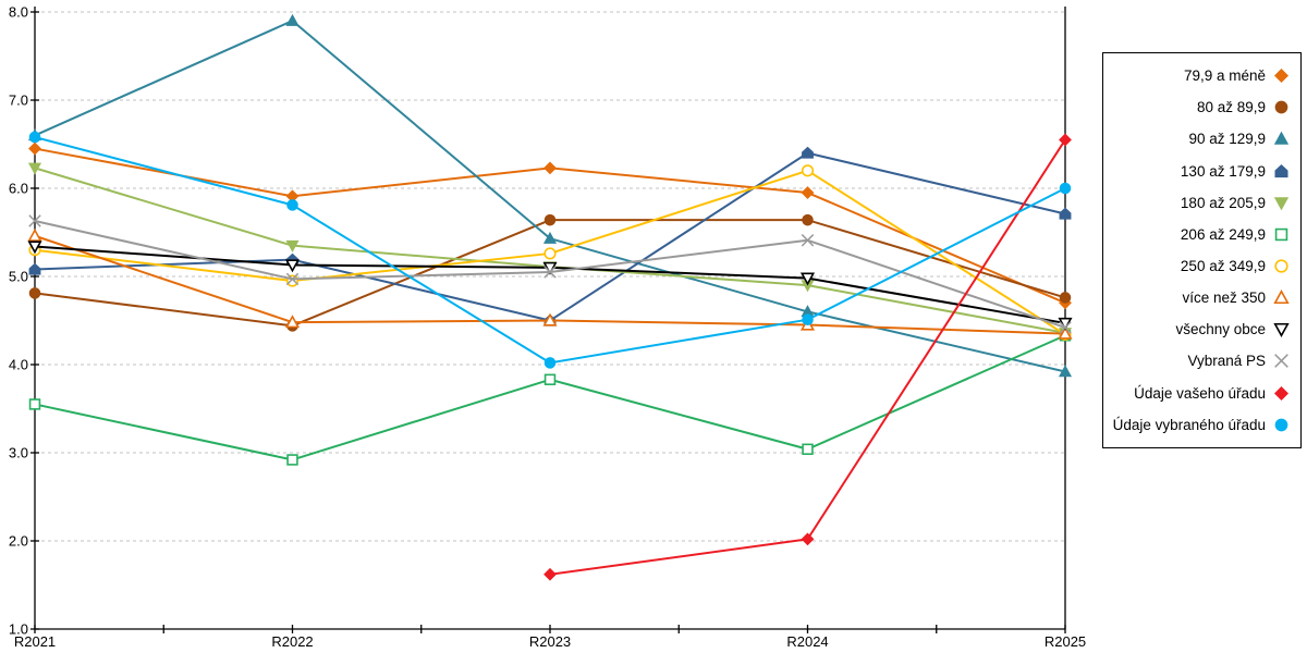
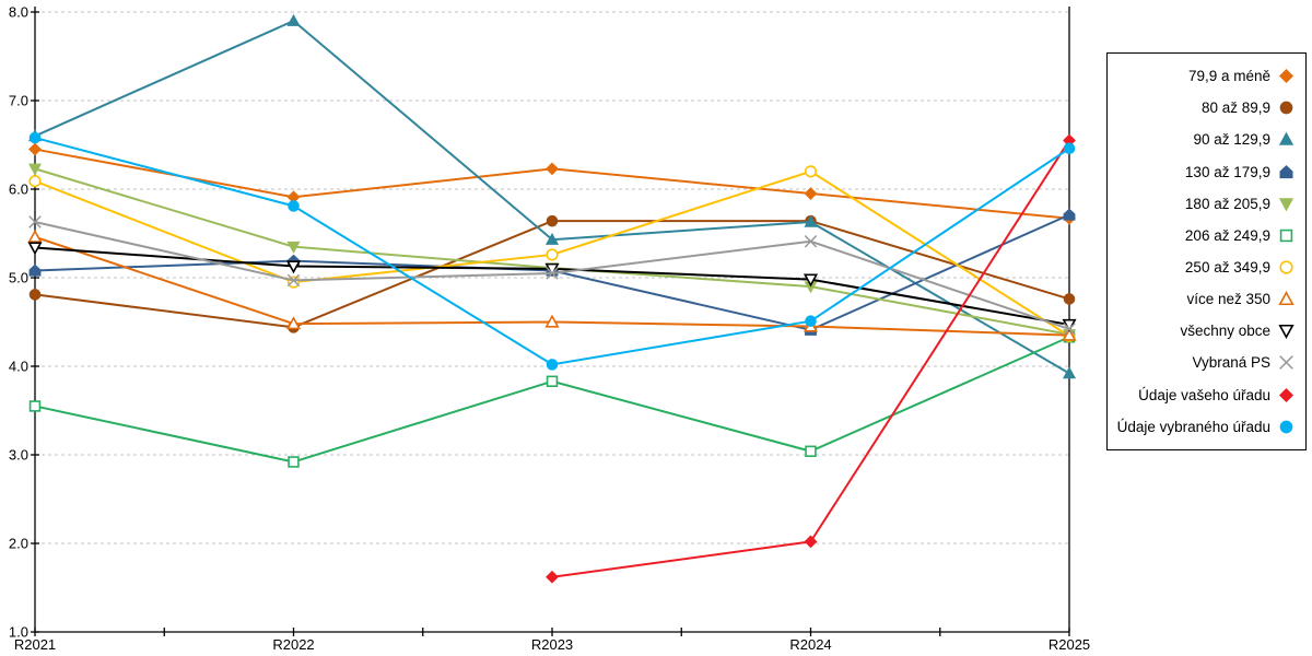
250 až 349,9/R2021: 5.3 -> 6.1
130 až 179,9/R2023: 4.5 -> 5.1
90 až 129,9/R2024: 4.6 -> 5.6
130 až 179,9/R2024: 6.4 -> 4.4
79,9 a méně/R2025: 4.7 -> 5.7
Údaje vybraného úřadu/R2025: 6.0 -> 6.5
